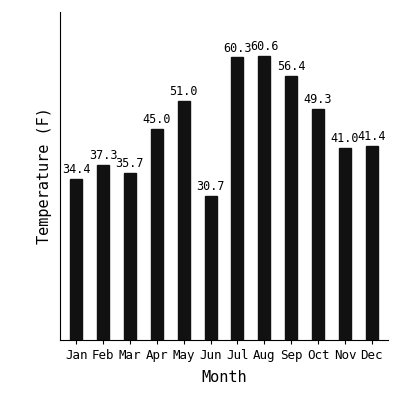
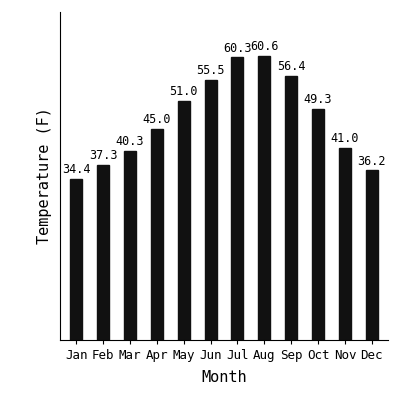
Mar: 35.7 -> 40.3
Jun: 30.7 -> 55.5
Dec: 41.4 -> 36.2
